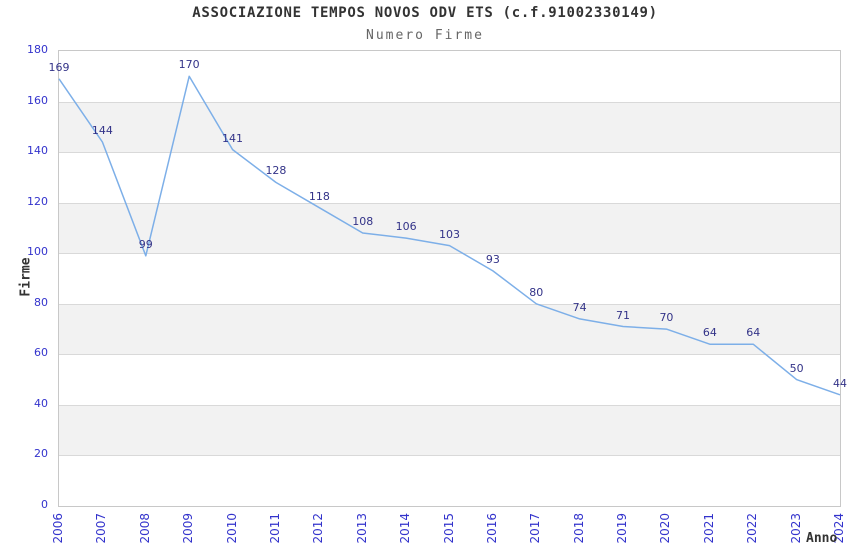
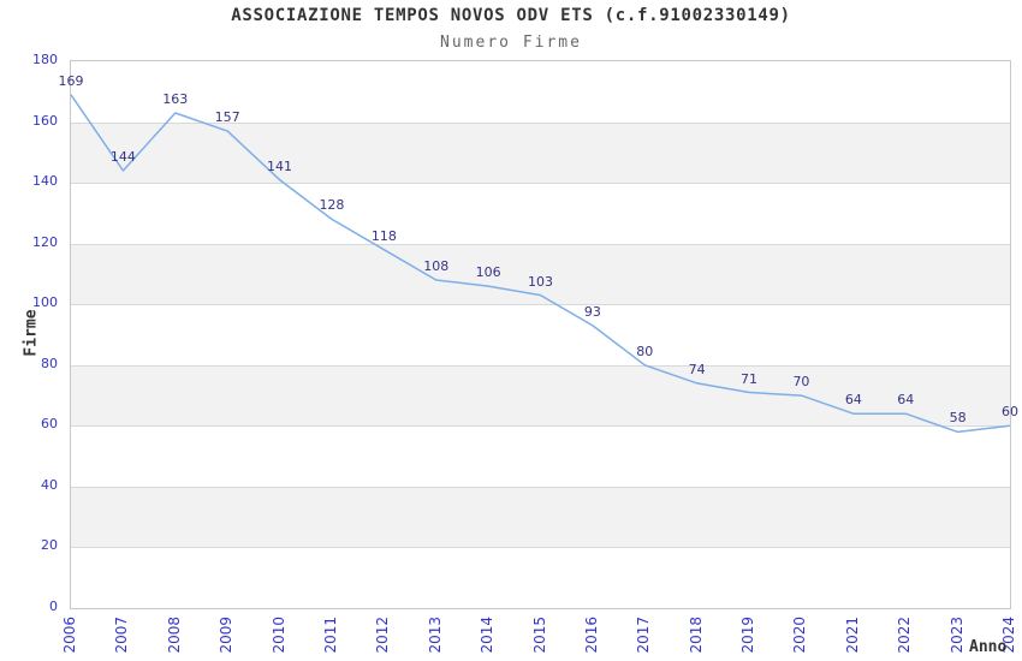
2008: 99 -> 163
2009: 170 -> 157
2023: 50 -> 58
2024: 44 -> 60
